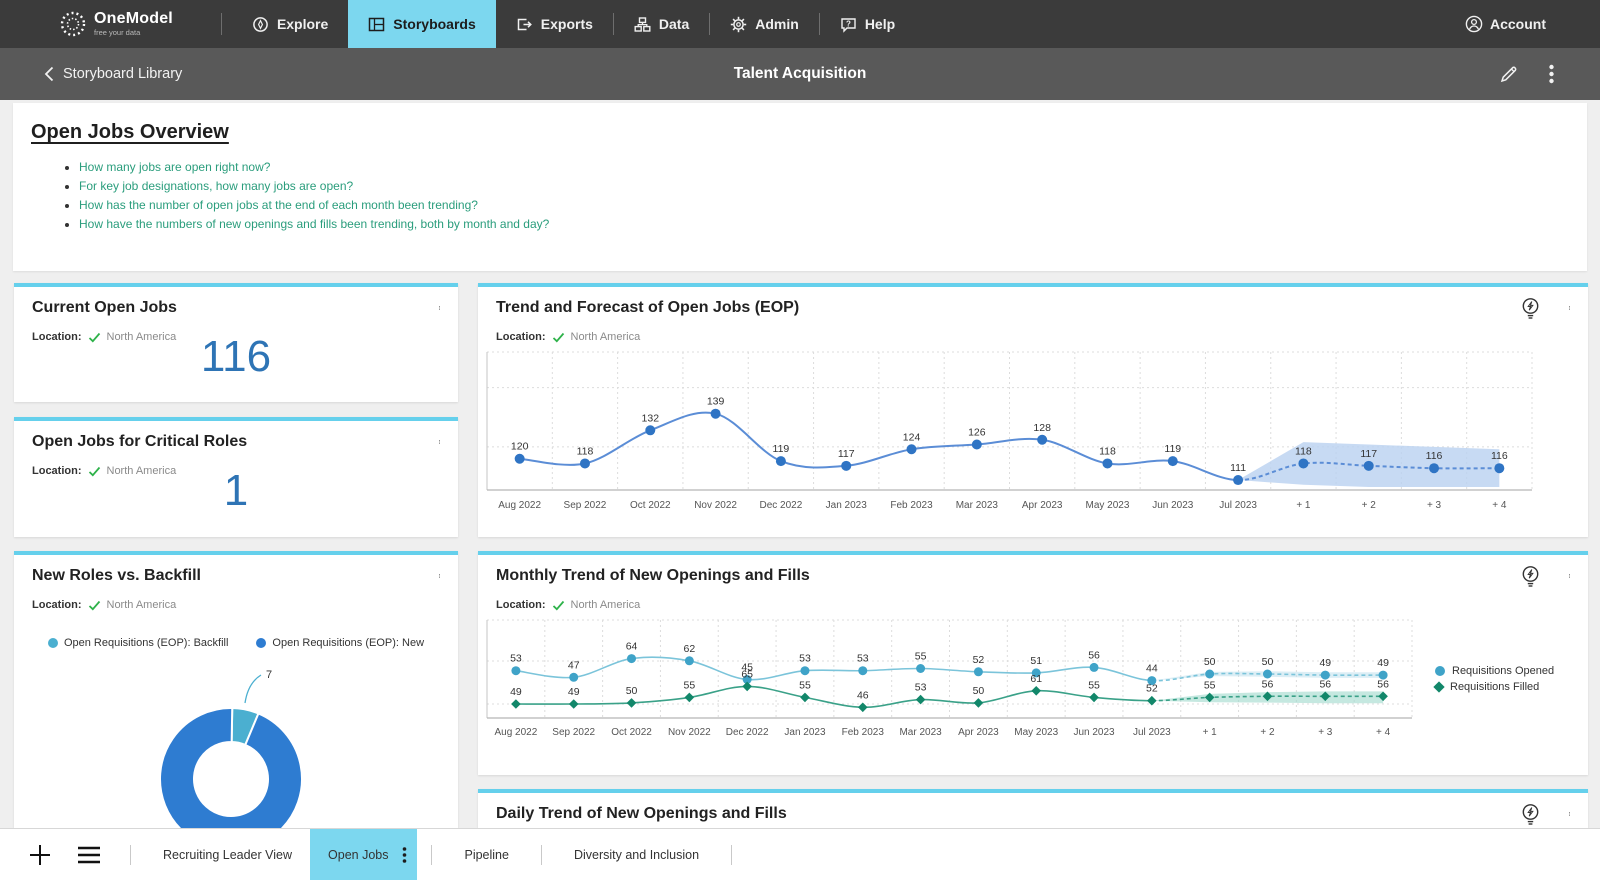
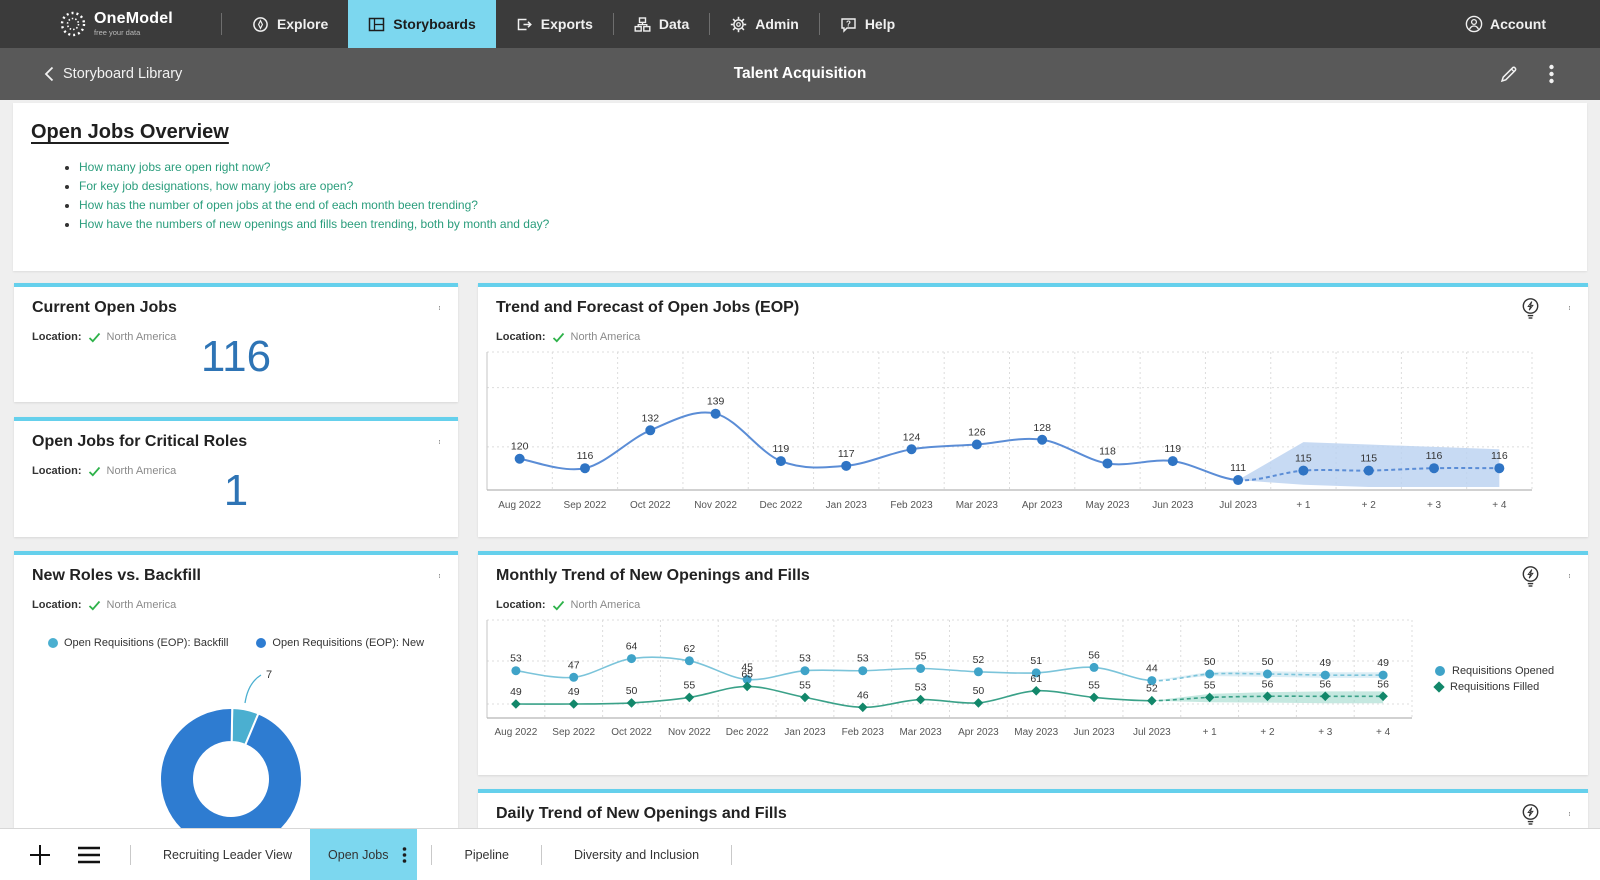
Trend and Forecast of Open Jobs (EOP)/Sep 2022: 118 -> 116
Trend and Forecast of Open Jobs (EOP)/+ 1: 118 -> 115
Trend and Forecast of Open Jobs (EOP)/+ 2: 117 -> 115
